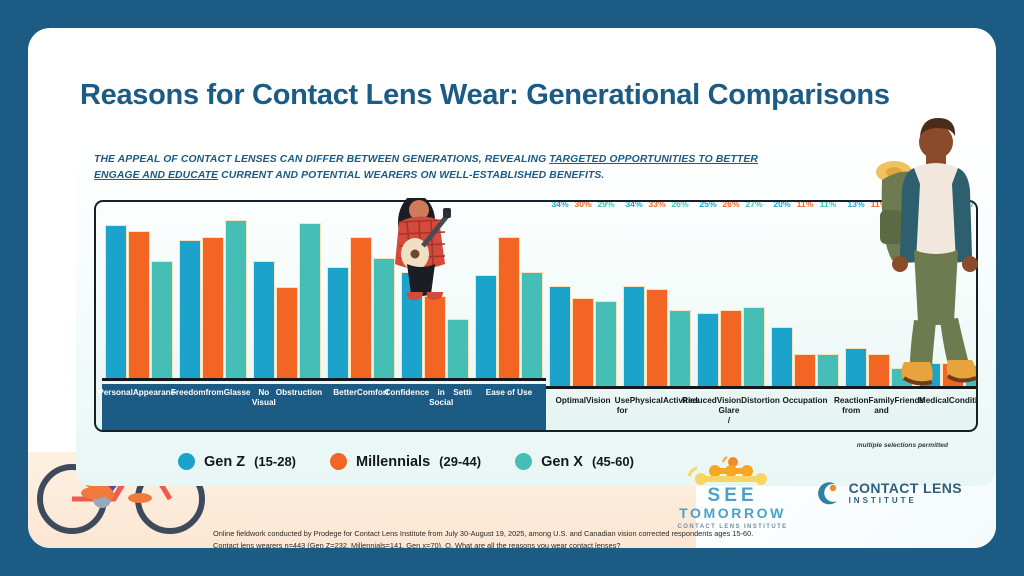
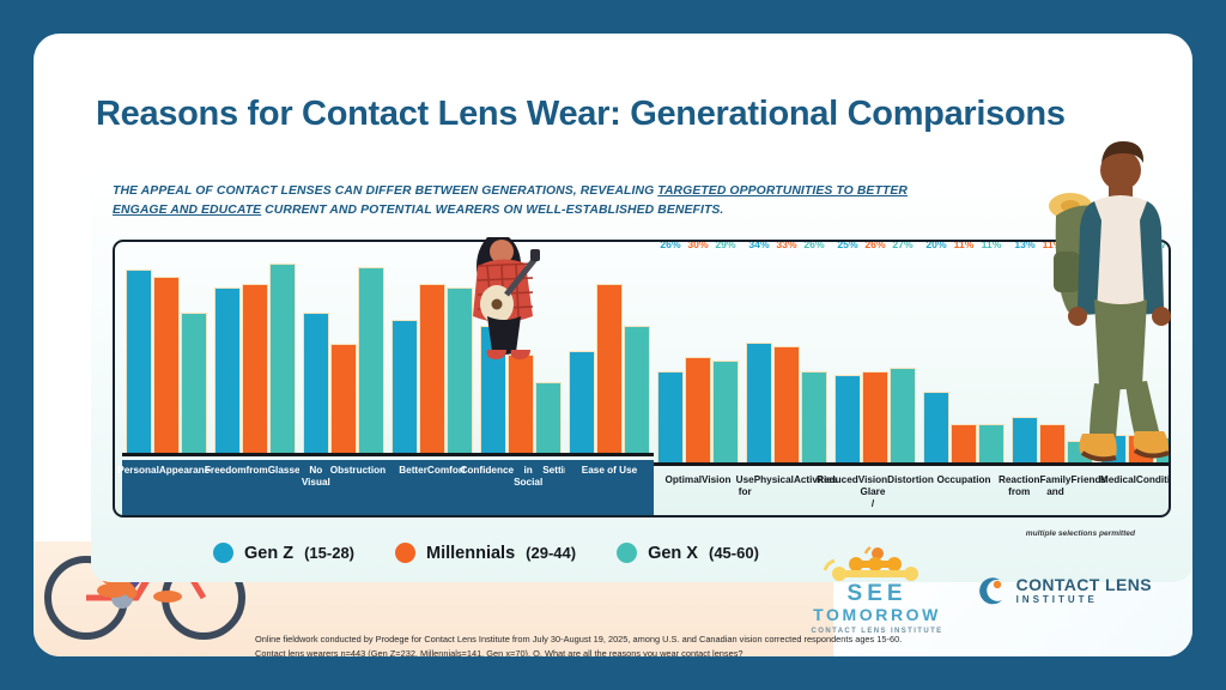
Gen X/Better Comfort: 41% -> 47%
Gen Z/Ease of Use: 35% -> 29%
Gen Z/Optimal Vision: 34% -> 26%
